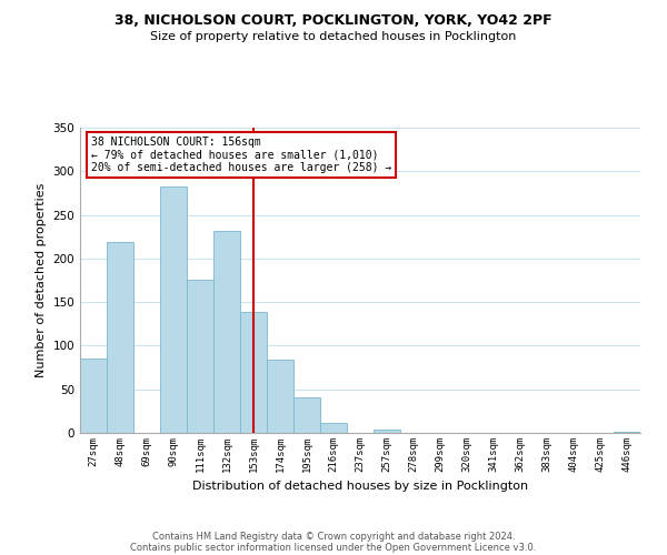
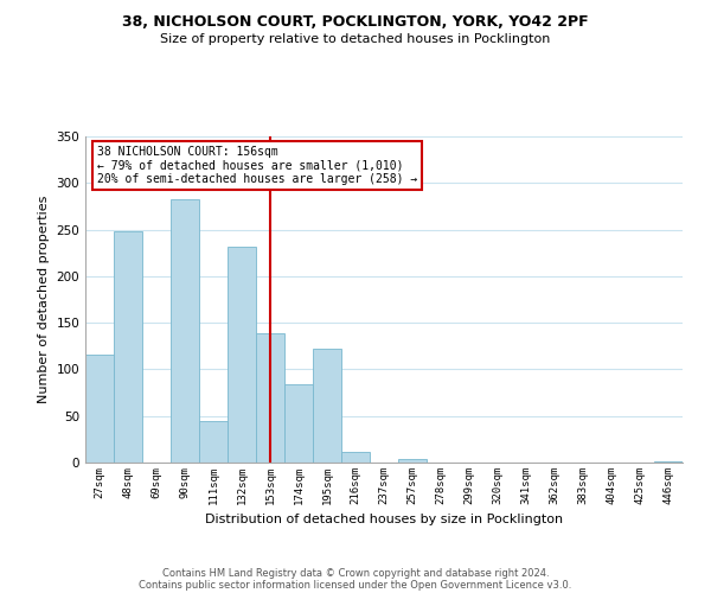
27sqm: 85 -> 116
48sqm: 219 -> 248
111sqm: 176 -> 44
195sqm: 41 -> 122
